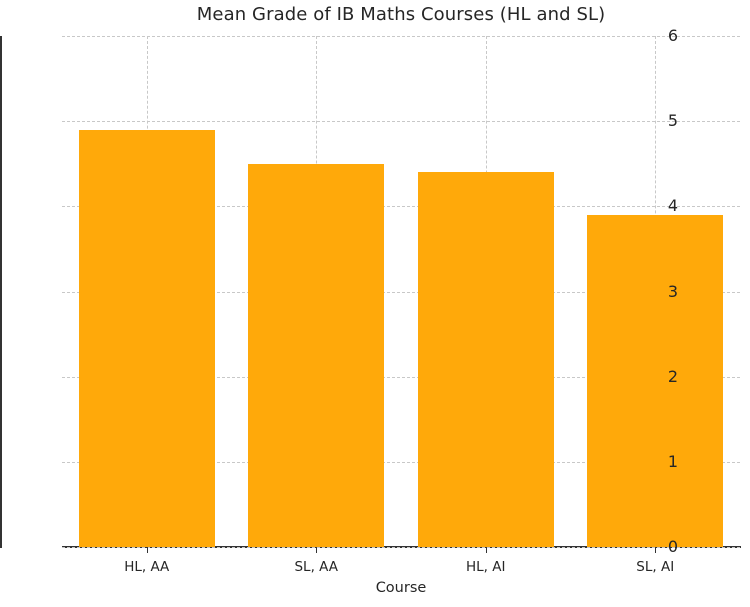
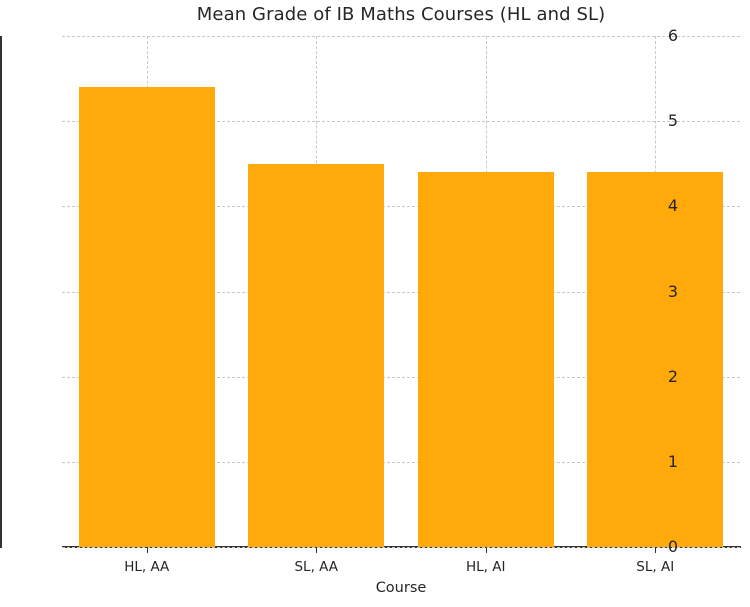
HL, AA: 4.9 -> 5.4
SL, AI: 3.9 -> 4.4
